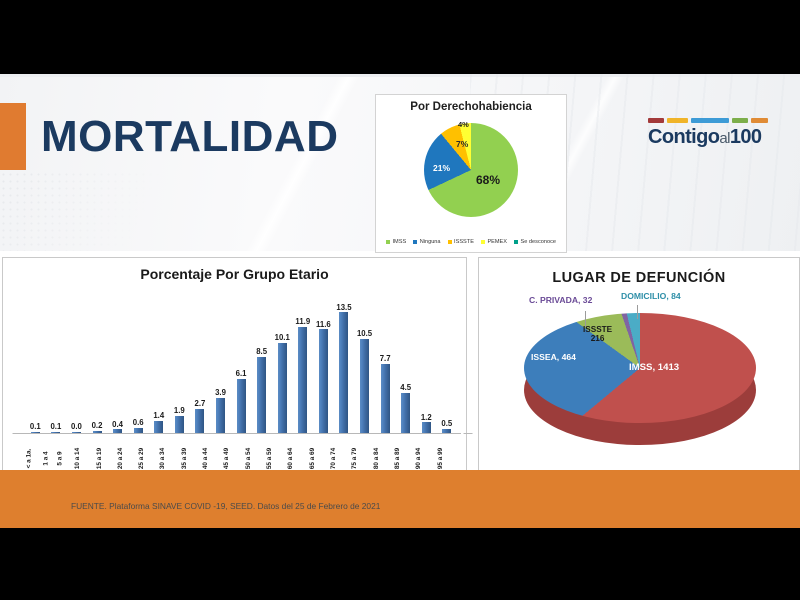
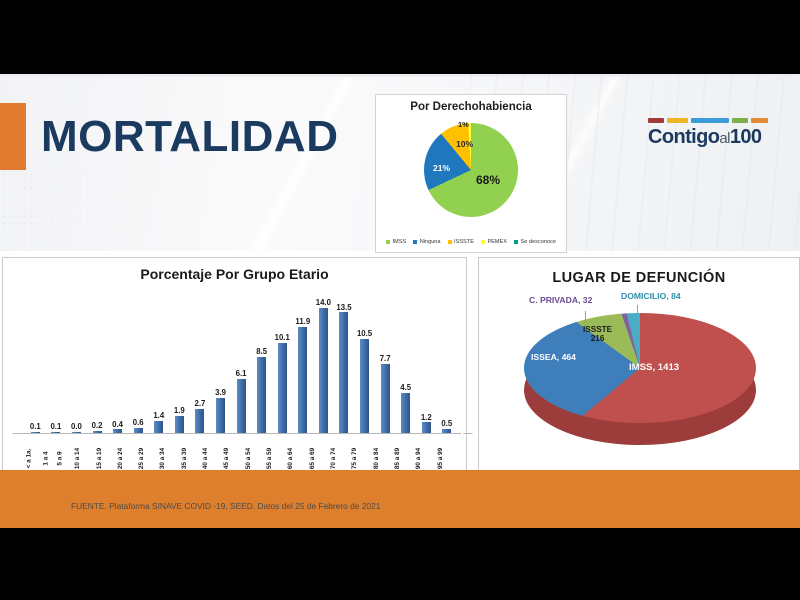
Por Derechohabiencia/ISSSTE: 7% -> 10%
Por Derechohabiencia/PEMEX: 4% -> 1%
Porcentaje Por Grupo Etario/65 a 69: 11.6 -> 14.0
